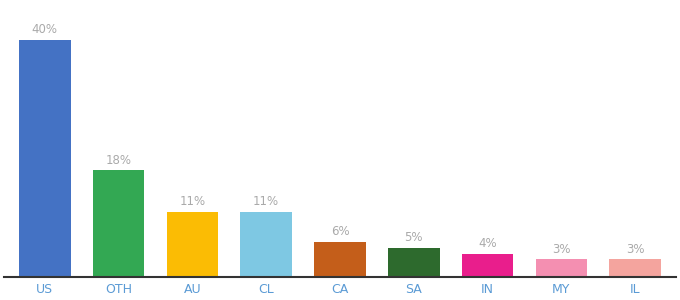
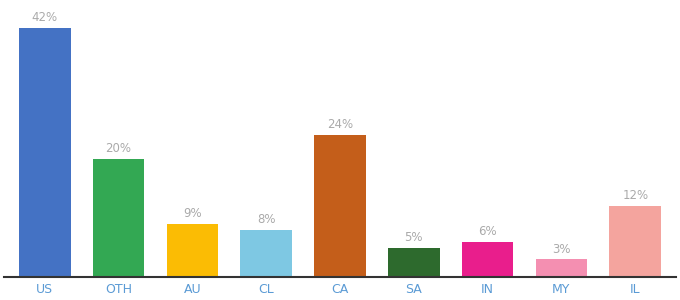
US: 40% -> 42%
OTH: 18% -> 20%
AU: 11% -> 9%
CL: 11% -> 8%
CA: 6% -> 24%
IN: 4% -> 6%
IL: 3% -> 12%
